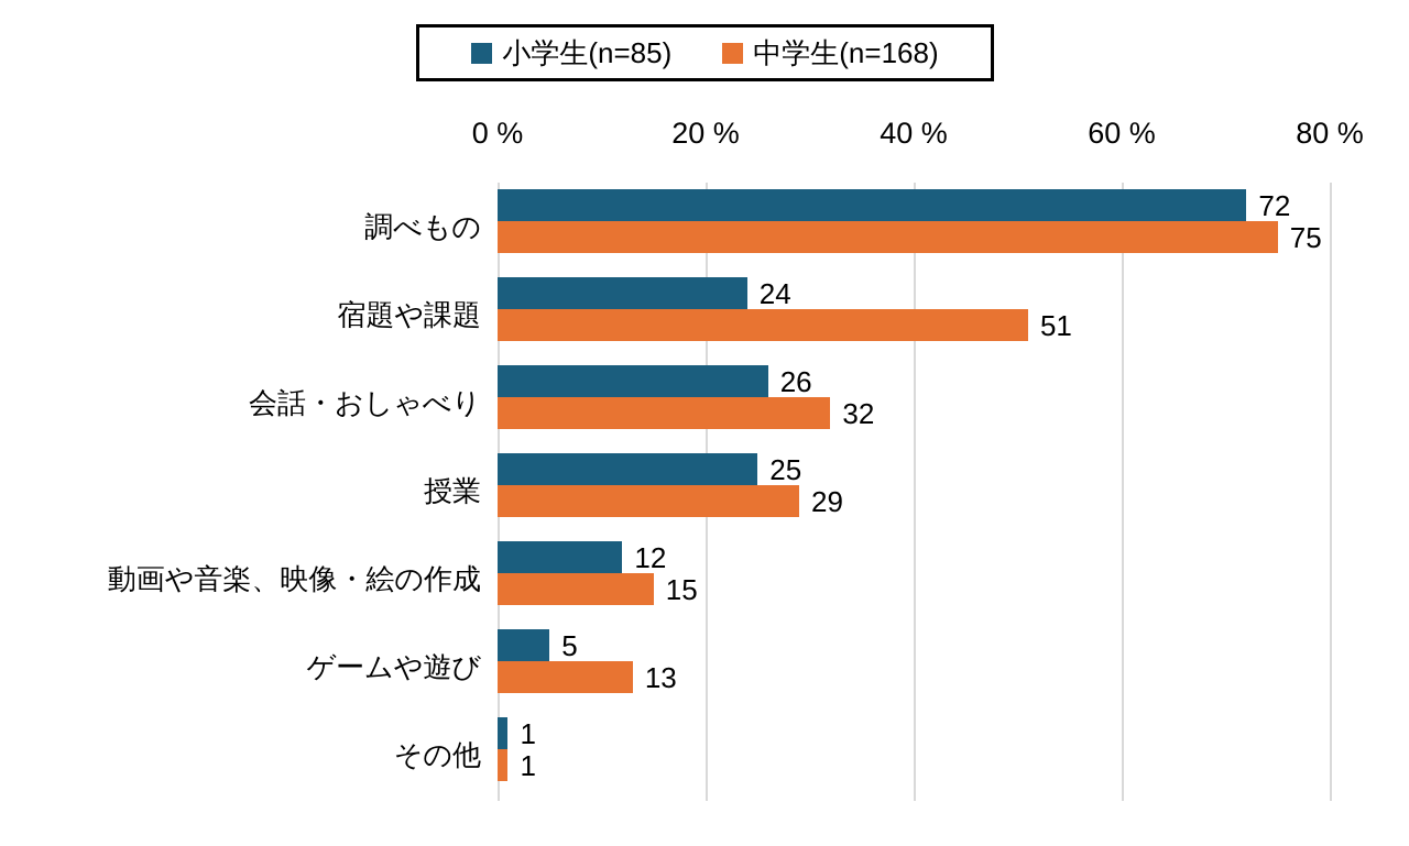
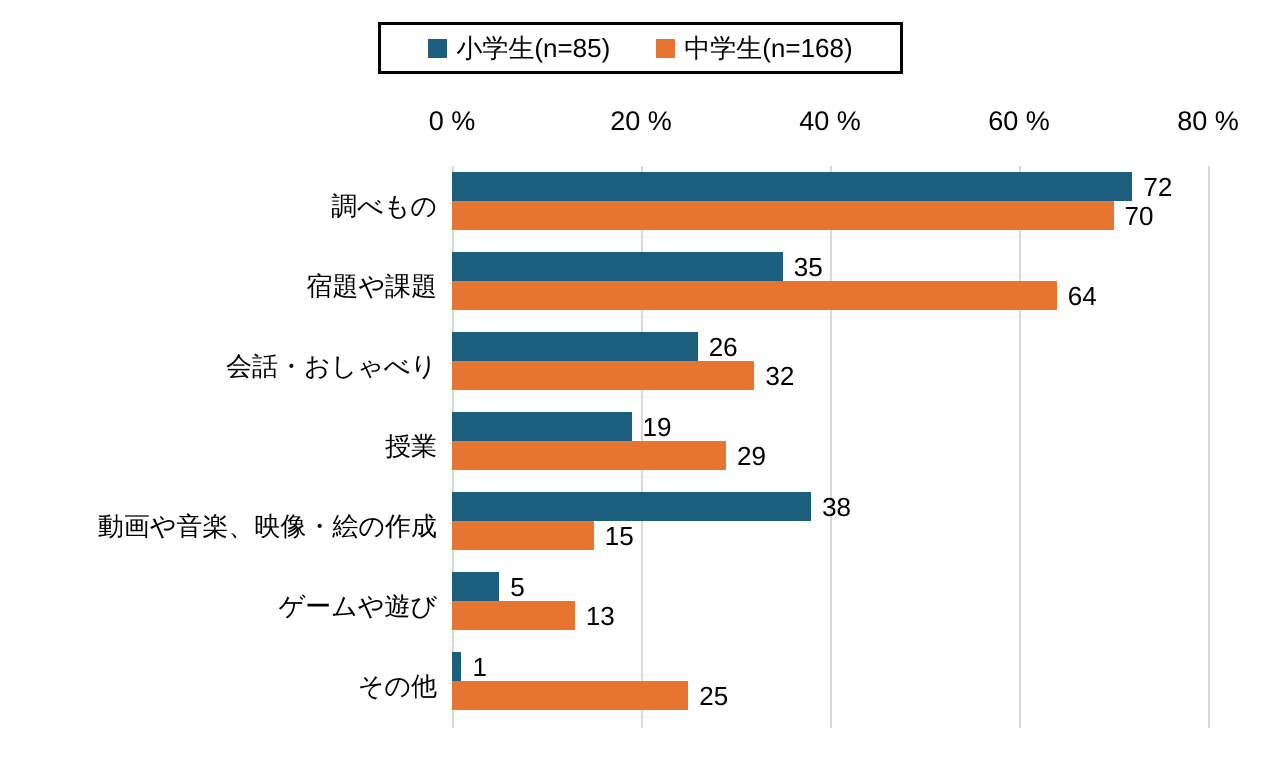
中学生(n=168)/調べもの: 75 -> 70
小学生(n=85)/宿題や課題: 24 -> 35
中学生(n=168)/宿題や課題: 51 -> 64
小学生(n=85)/授業: 25 -> 19
小学生(n=85)/動画や音楽、映像・絵の作成: 12 -> 38
中学生(n=168)/その他: 1 -> 25
